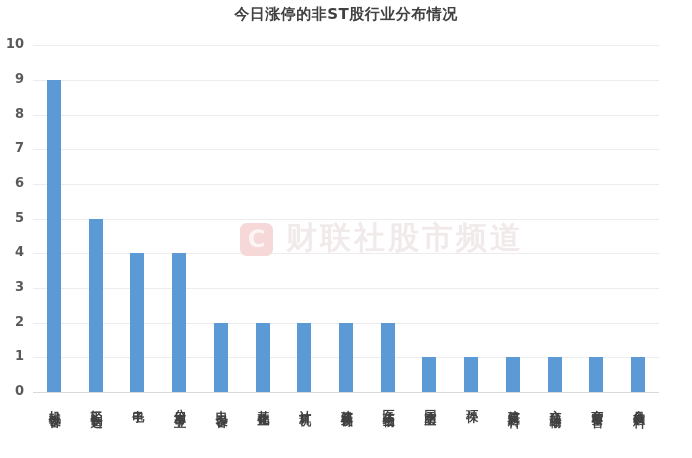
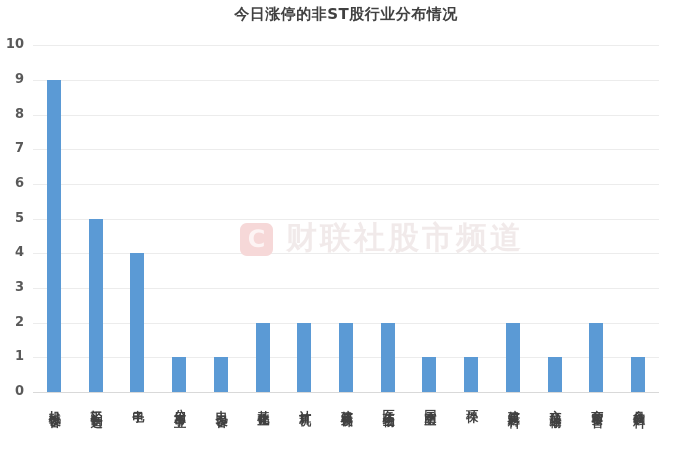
公用事业: 4 -> 1
电力设备: 2 -> 1
建筑材料: 1 -> 2
商贸零售: 1 -> 2
